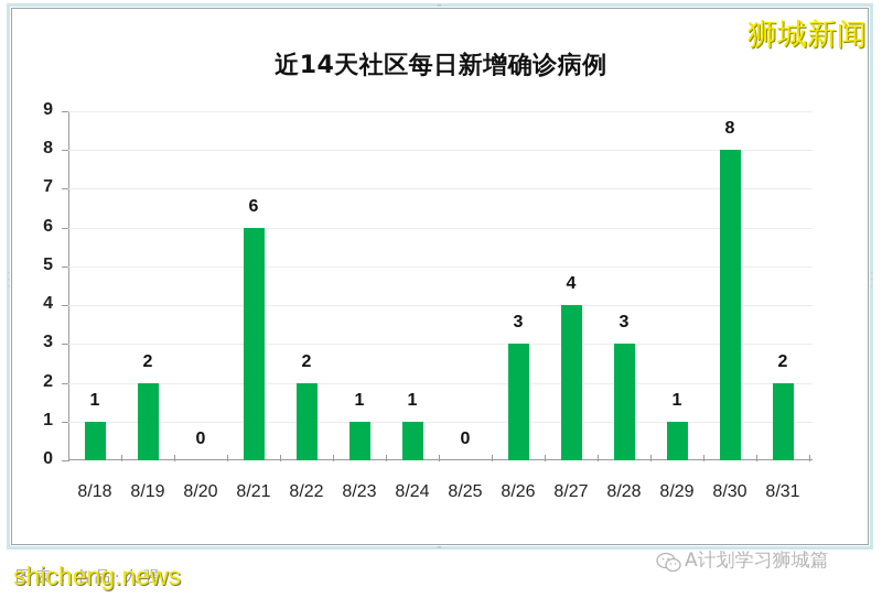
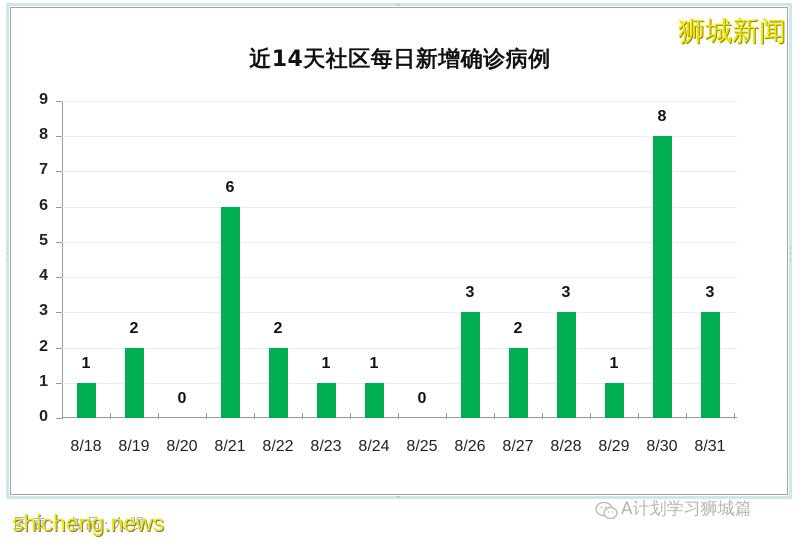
8/27: 4 -> 2
8/31: 2 -> 3
